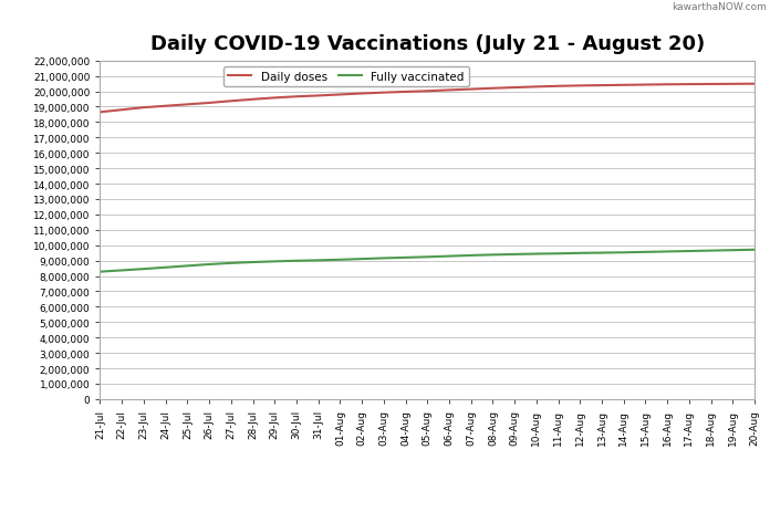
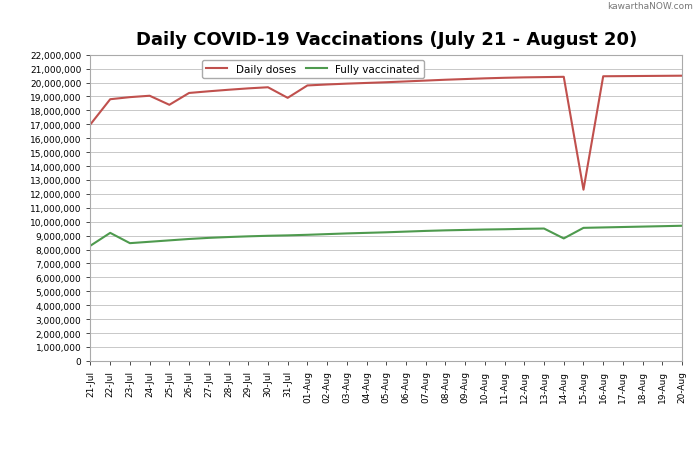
Daily doses/21-Jul: 18,600,000 -> 17,000,000
Fully vaccinated/22-Jul: 8,400,000 -> 9,200,000
Daily doses/25-Jul: 19,200,000 -> 18,400,000
Daily doses/31-Jul: 19,700,000 -> 18,900,000
Fully vaccinated/14-Aug: 9,500,000 -> 8,800,000
Daily doses/15-Aug: 20,400,000 -> 12,300,000
